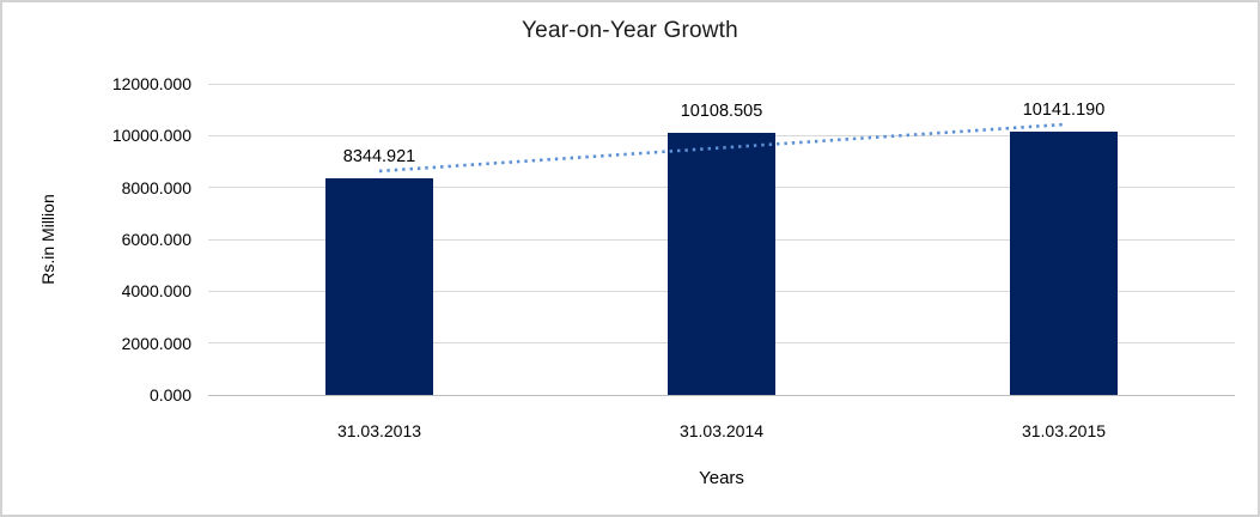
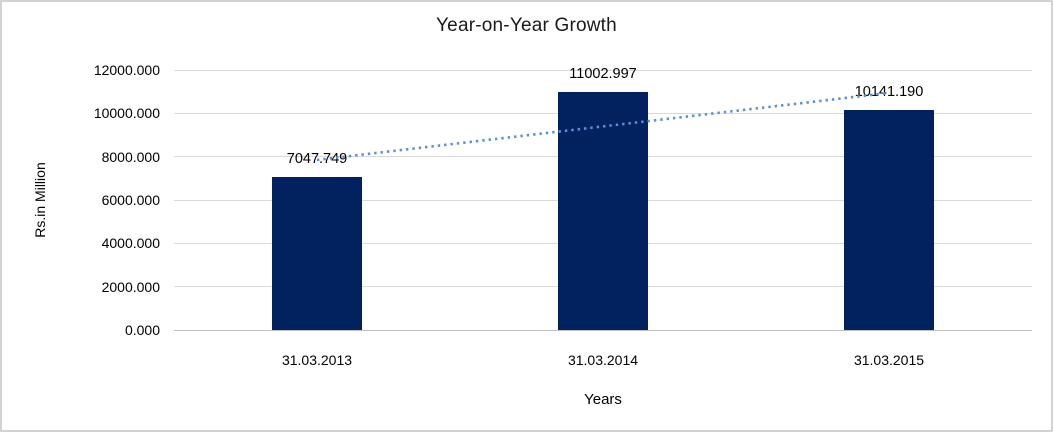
31.03.2013: 8344.921 -> 7047.749
31.03.2014: 10108.505 -> 11002.997
